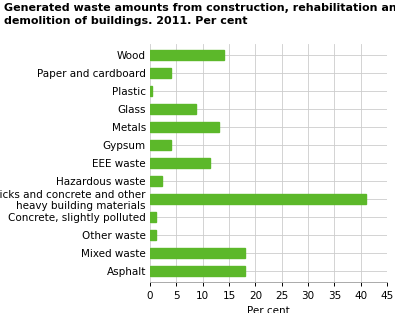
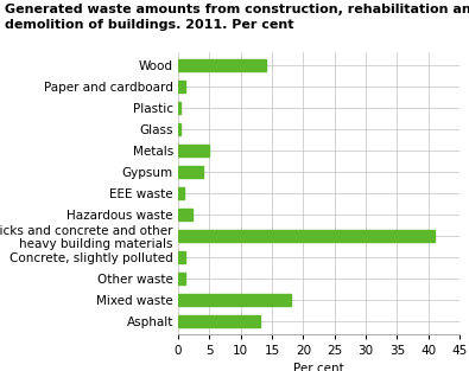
Paper and cardboard: 4.0 -> 1.2
Glass: 8.8 -> 0.3
Metals: 13.0 -> 5.0
EEE waste: 11.4 -> 1.0
Asphalt: 18.0 -> 13.0
